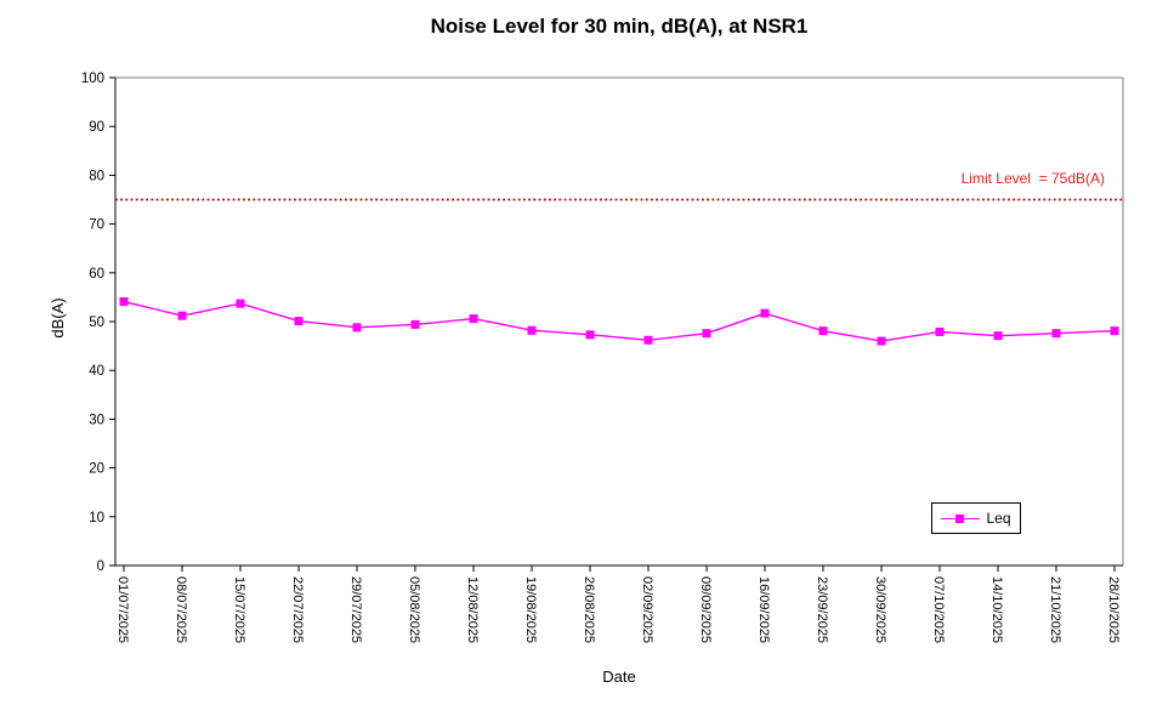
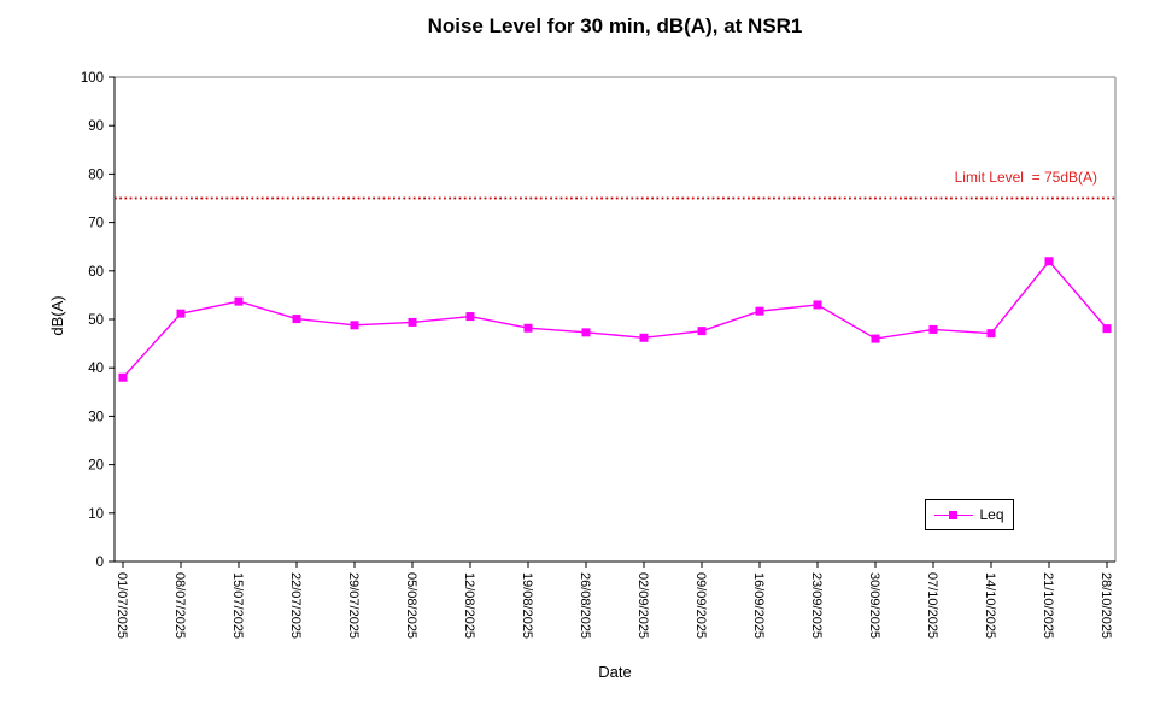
01/07/2025: 54 -> 38
23/09/2025: 48 -> 53
21/10/2025: 48 -> 62
